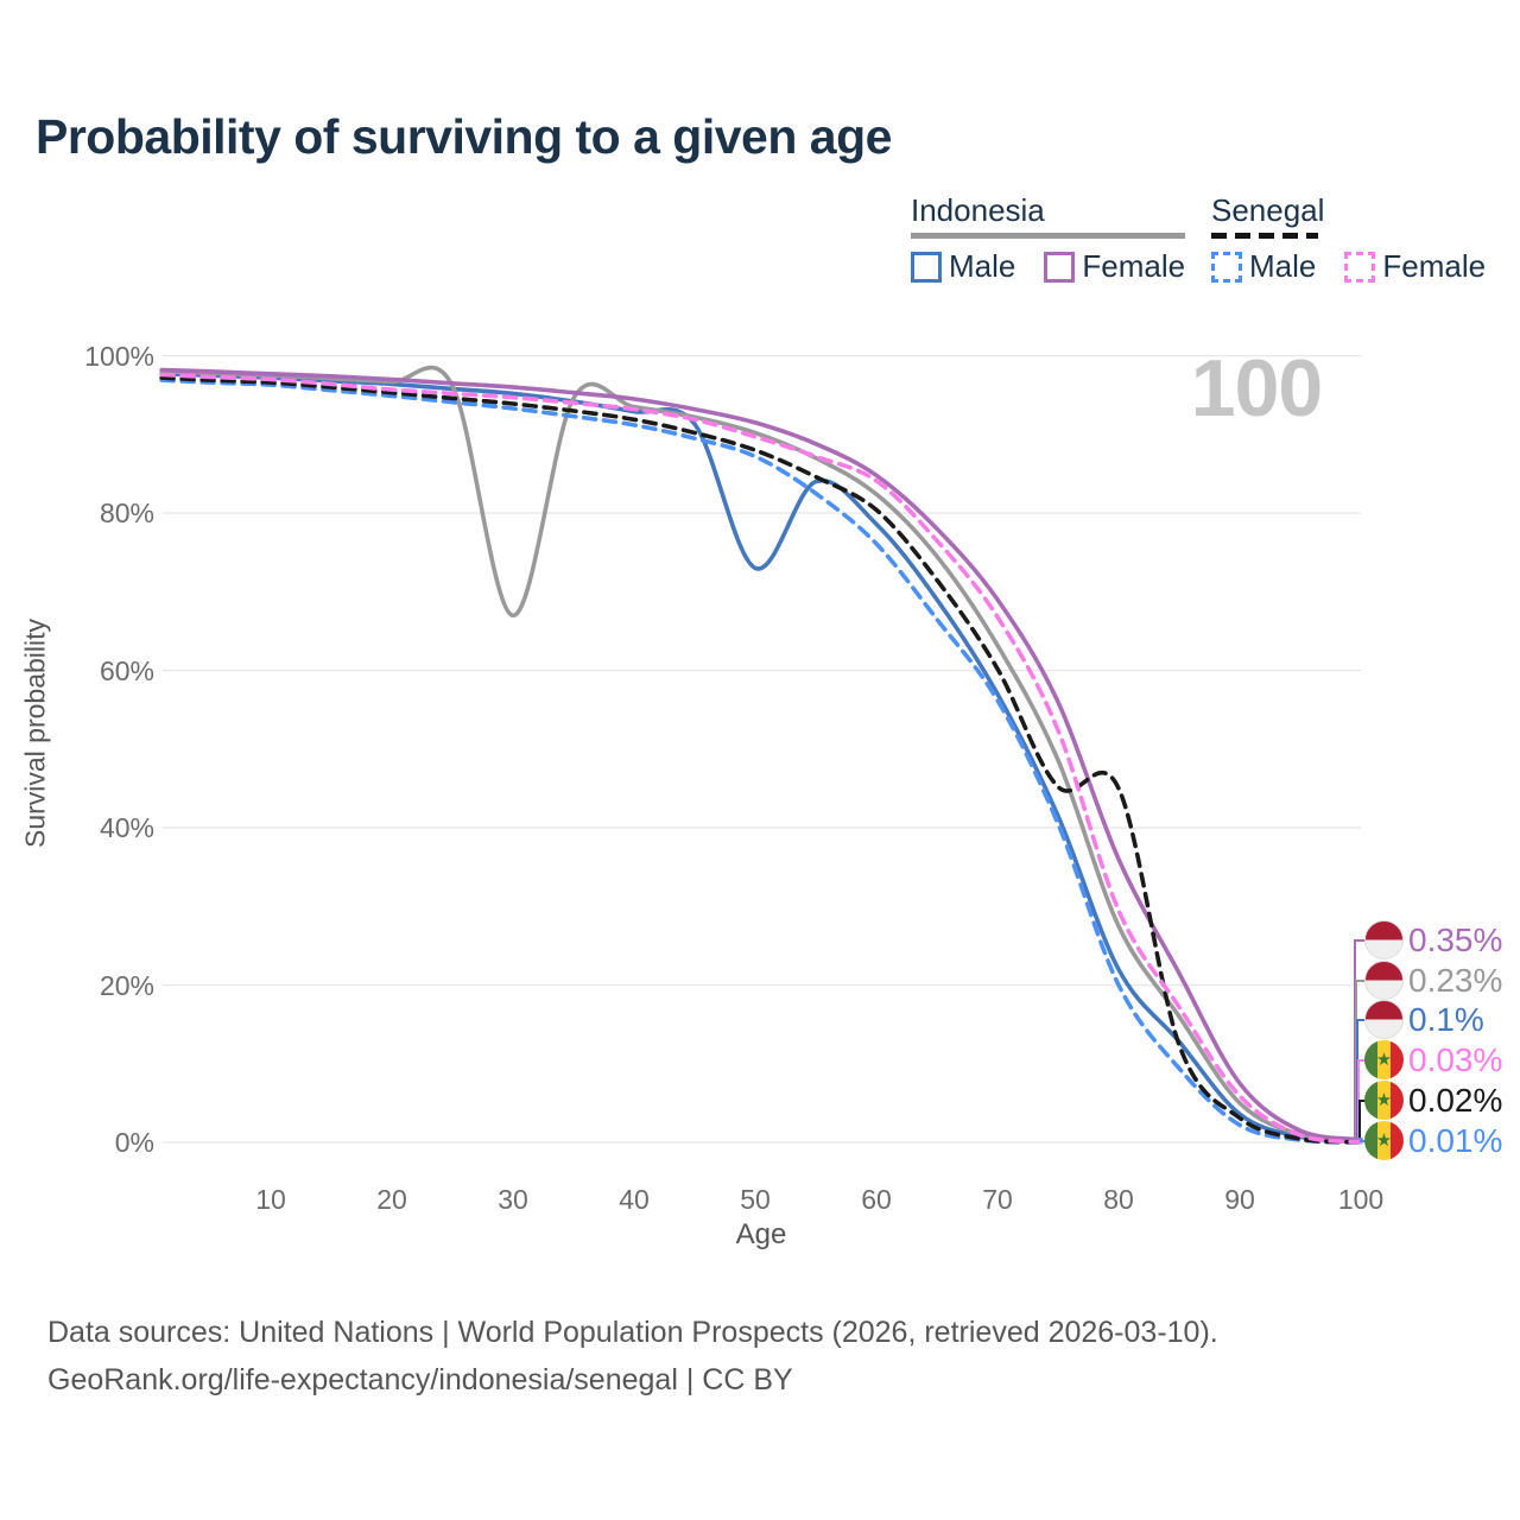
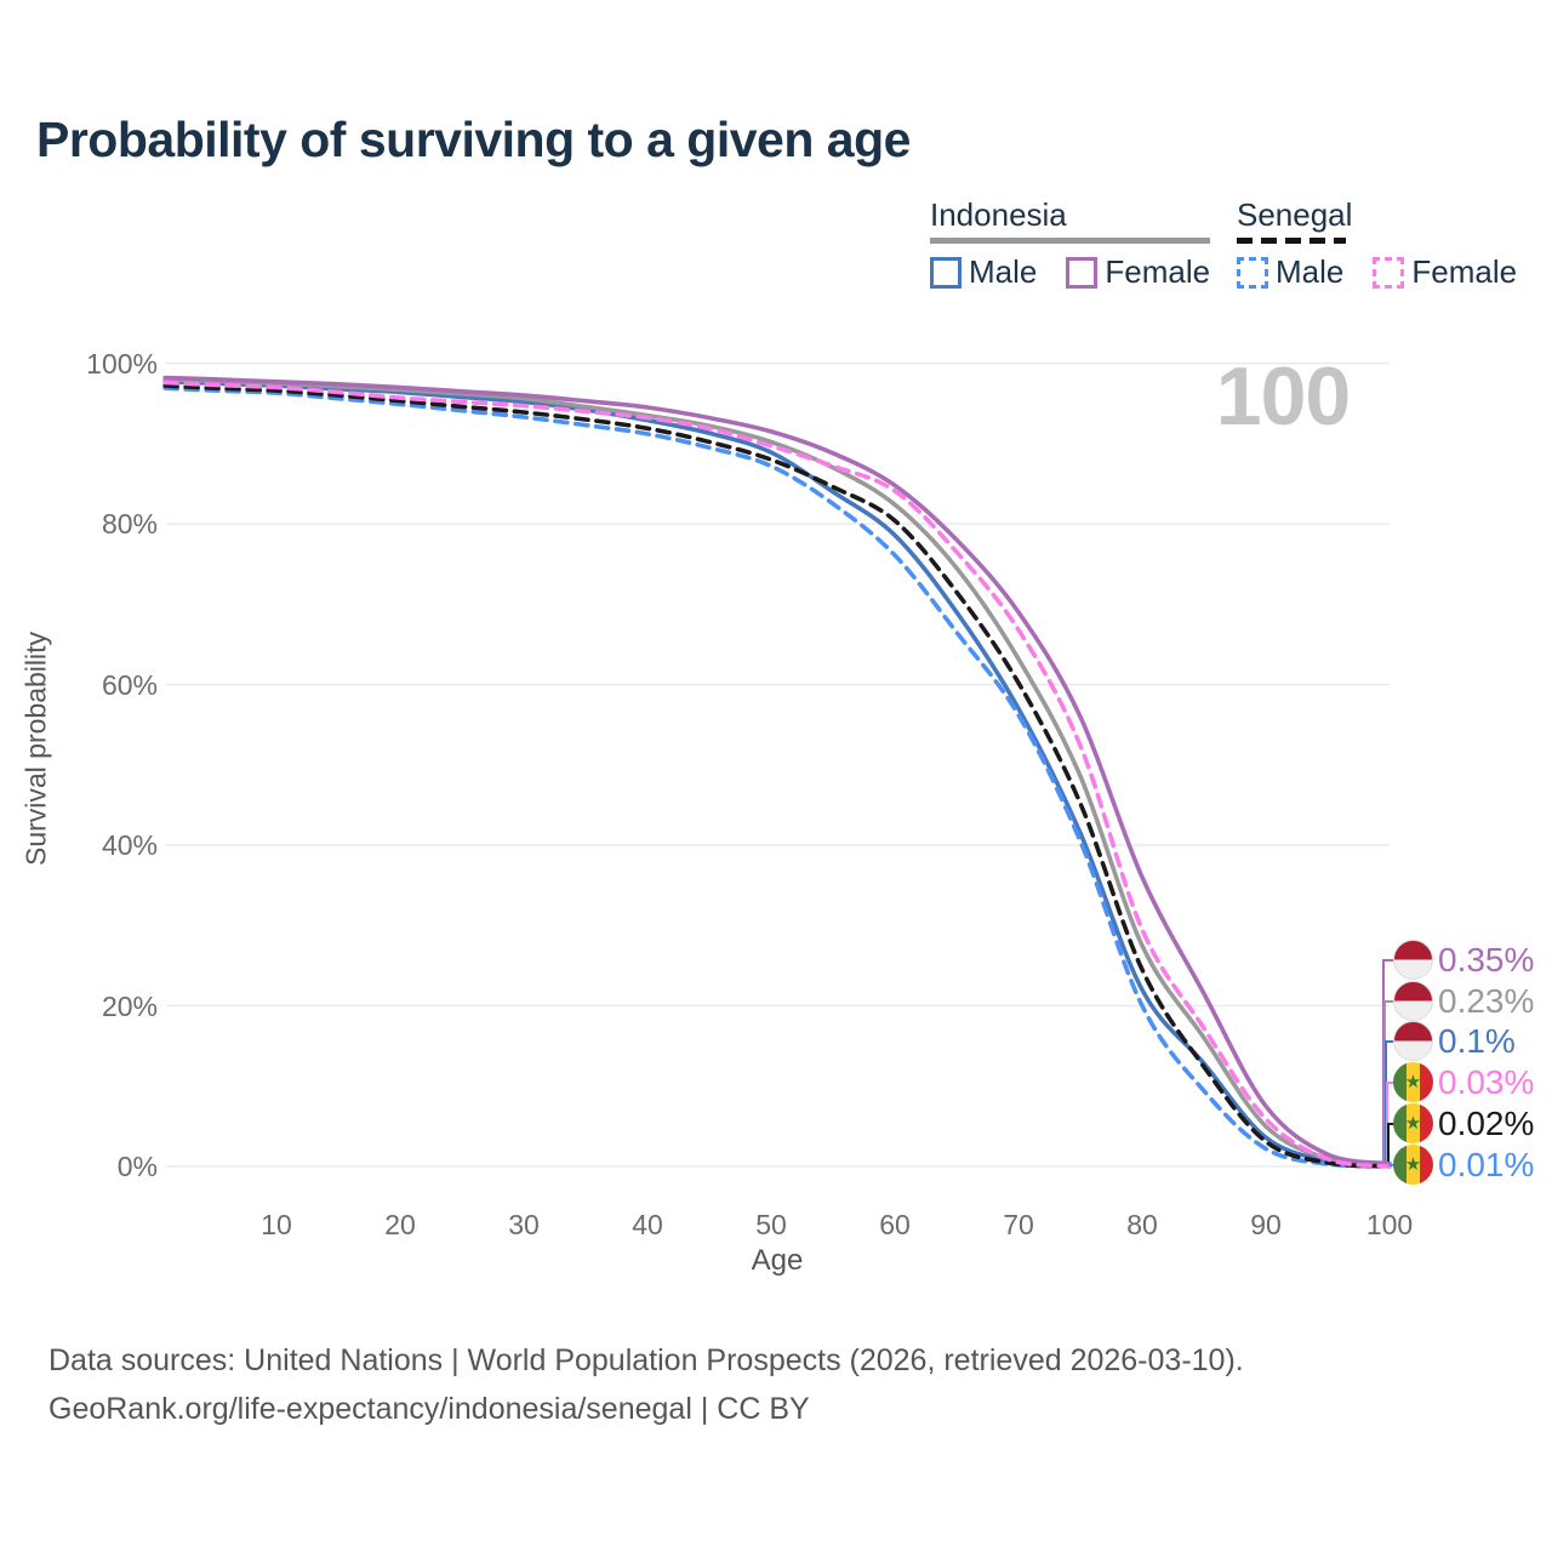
Indonesia/30: 67% -> 96%
Indonesia Male/50: 73% -> 89%
Senegal/80: 45% -> 24%
